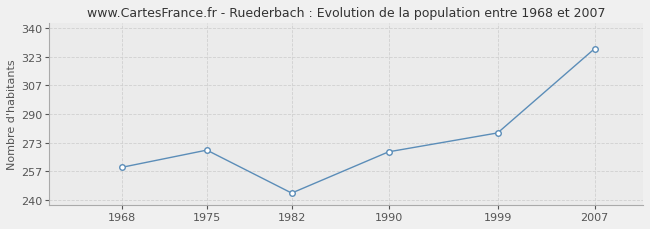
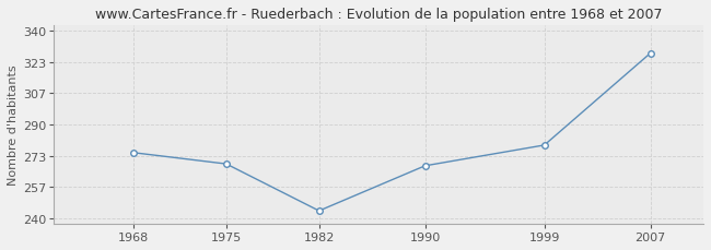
1968: 259 -> 275
